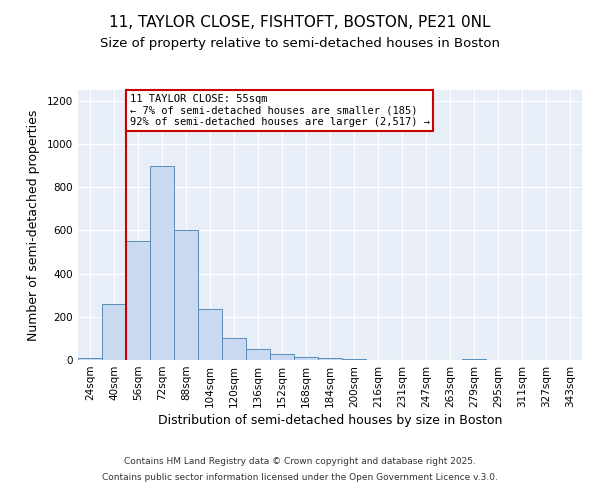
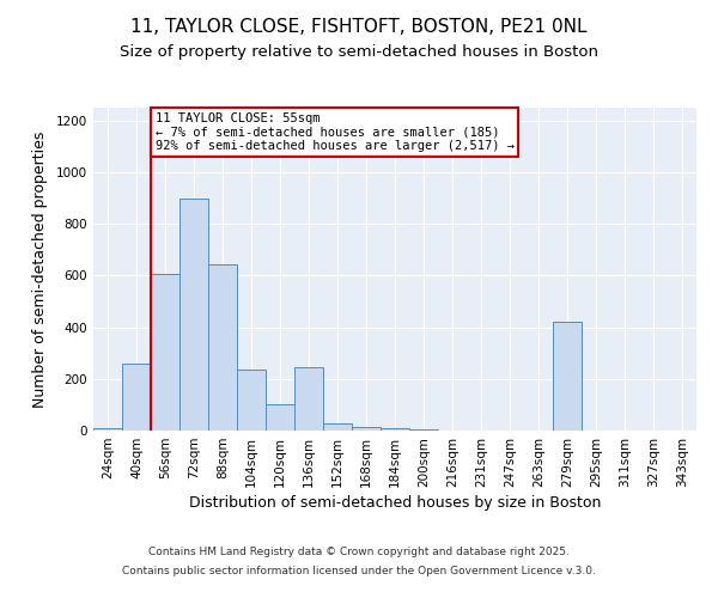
56sqm: 550 -> 605
88sqm: 600 -> 645
136sqm: 50 -> 245
279sqm: 5 -> 420
